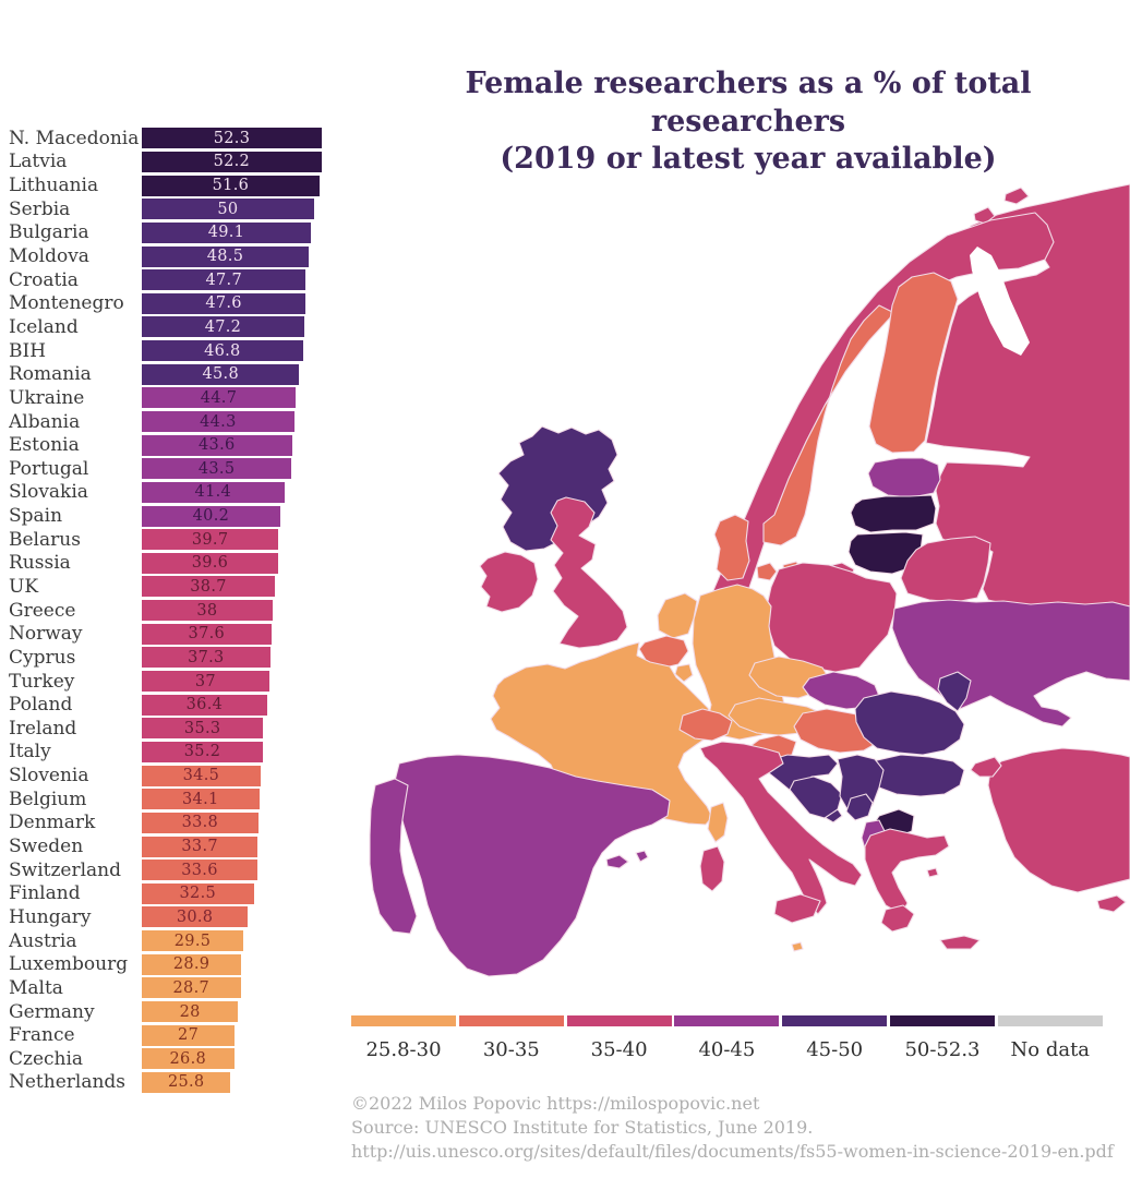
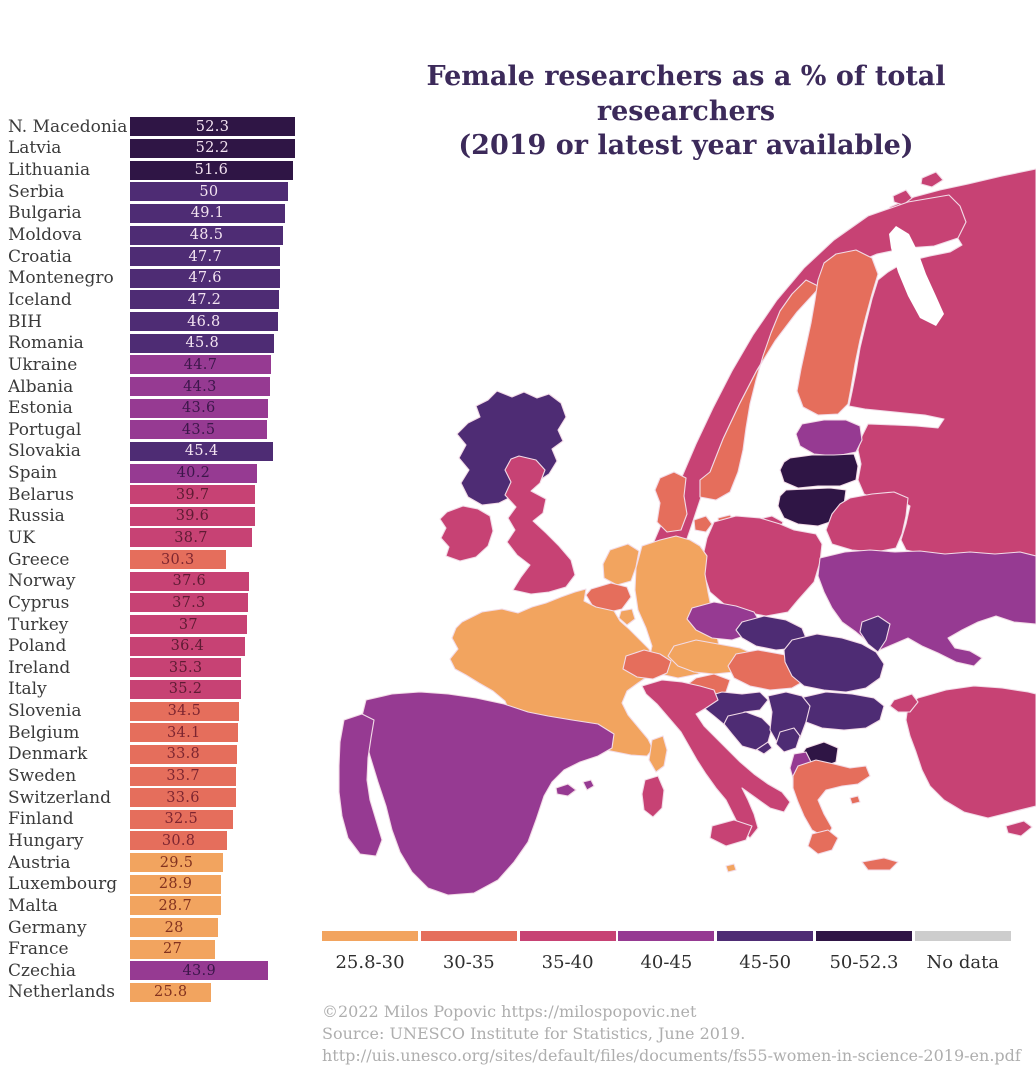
Slovakia: 41.4 -> 45.4
Greece: 38 -> 30.3
Czechia: 26.8 -> 43.9
